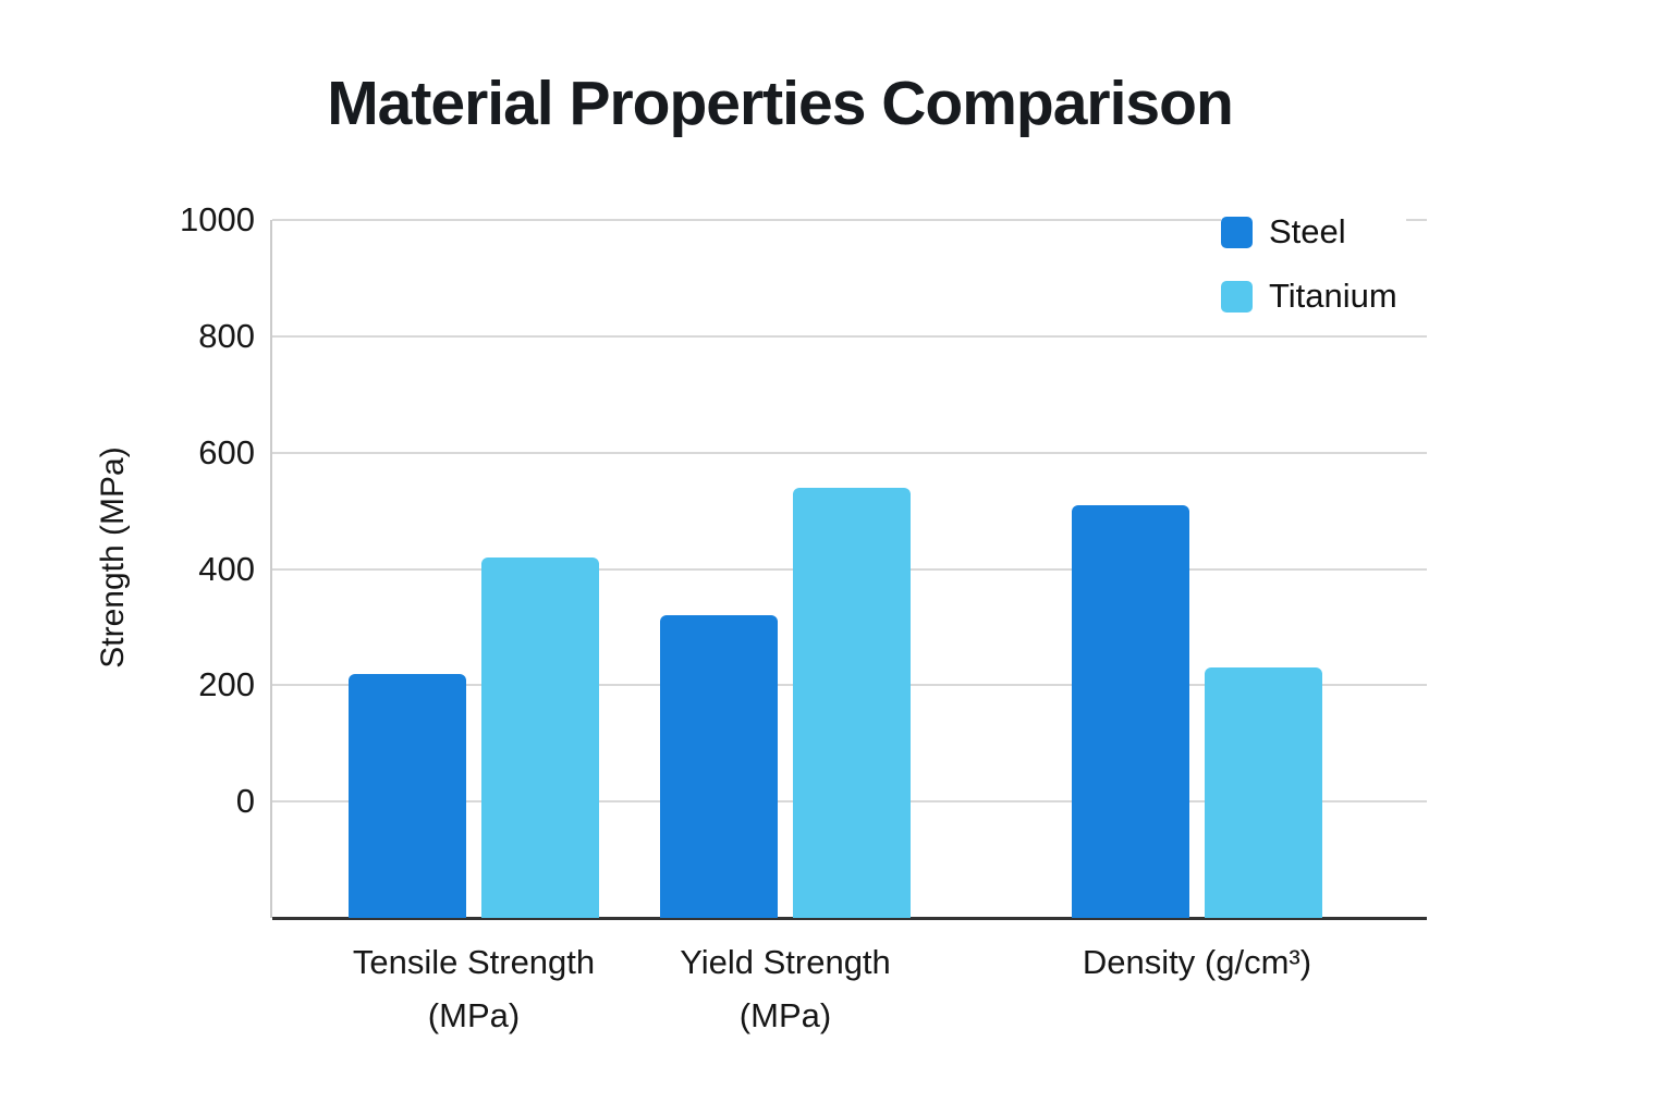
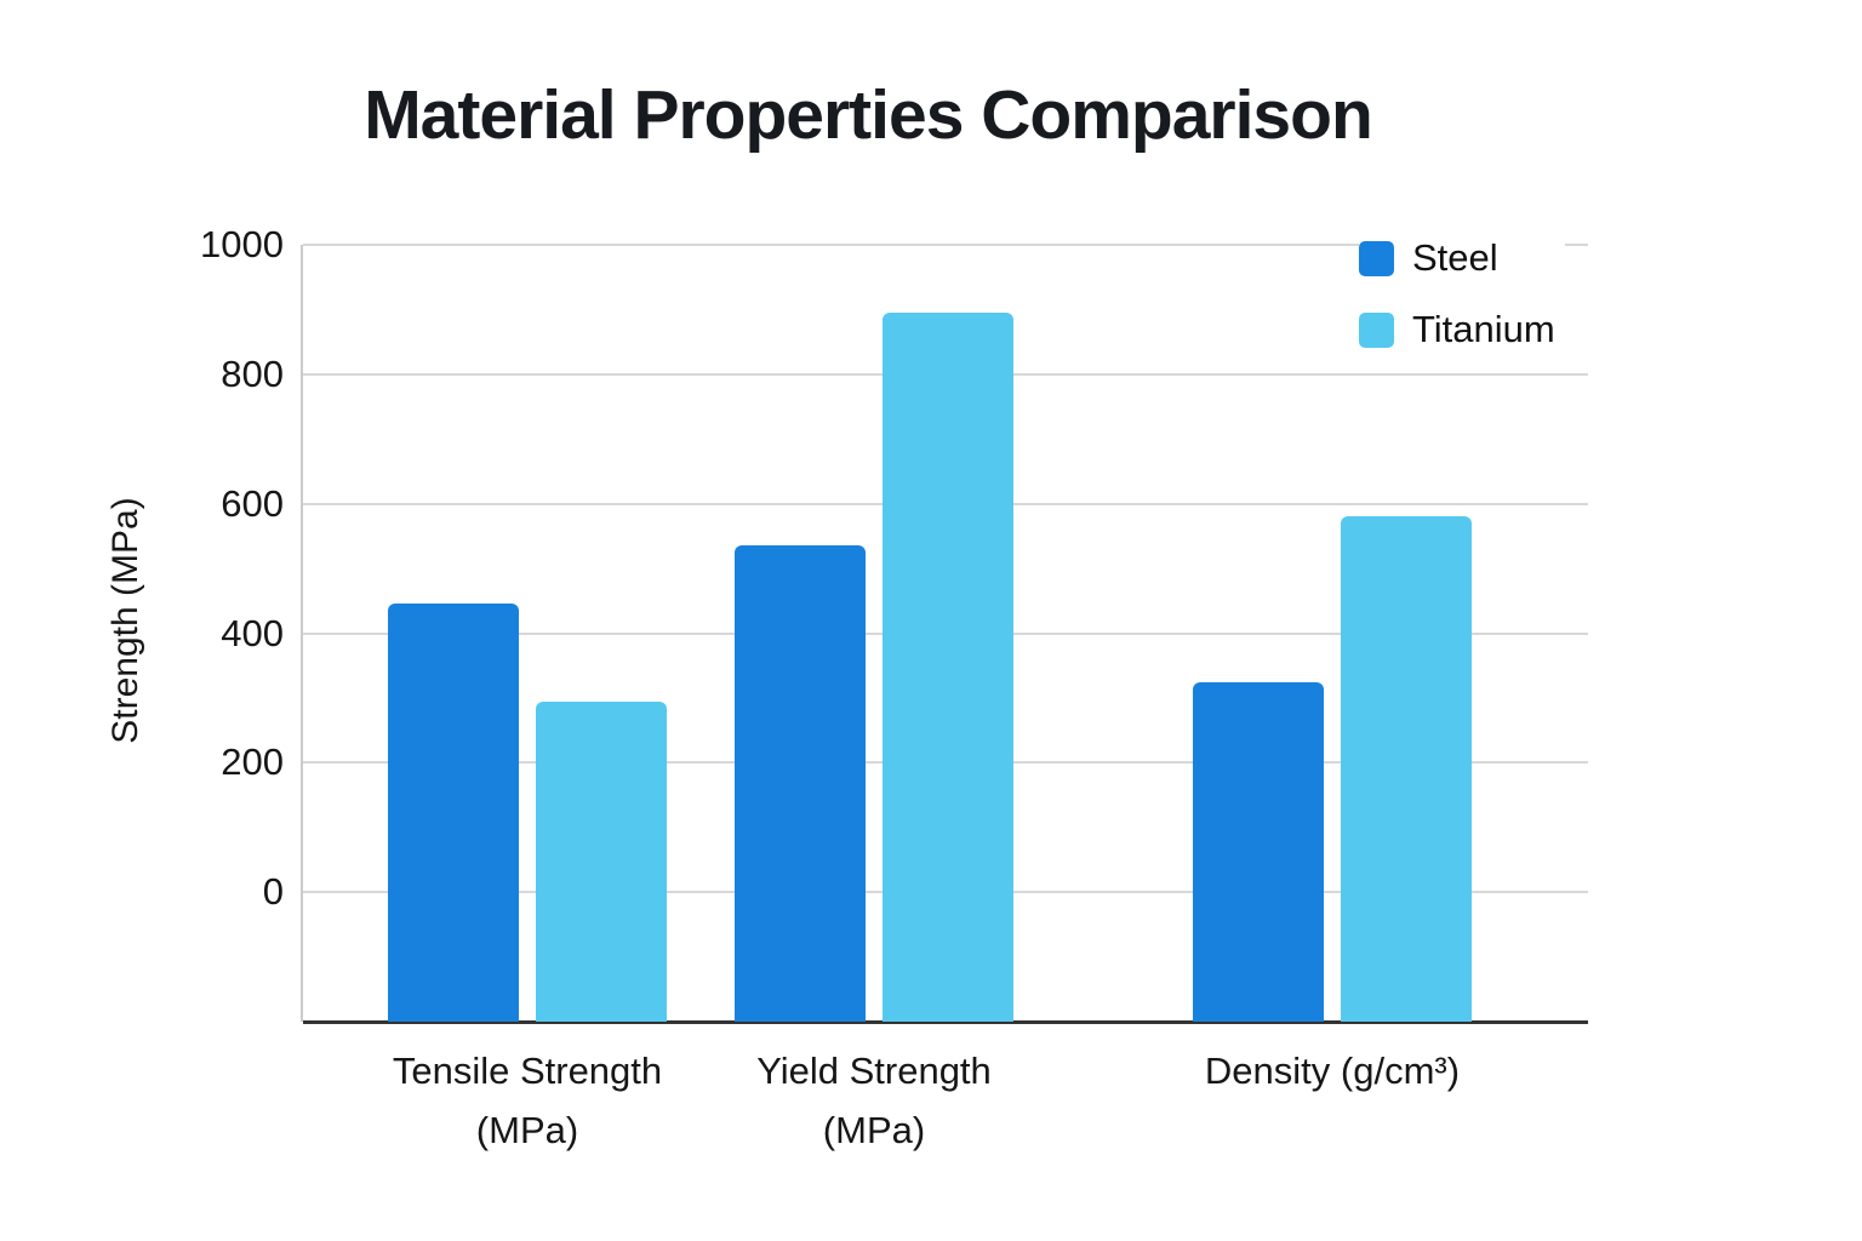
Steel/Tensile Strength (MPa): 220 -> 440
Titanium/Tensile Strength (MPa): 420 -> 300
Steel/Yield Strength (MPa): 320 -> 540
Titanium/Yield Strength (MPa): 540 -> 900
Steel/Density (g/cm³): 510 -> 320
Titanium/Density (g/cm³): 230 -> 580
